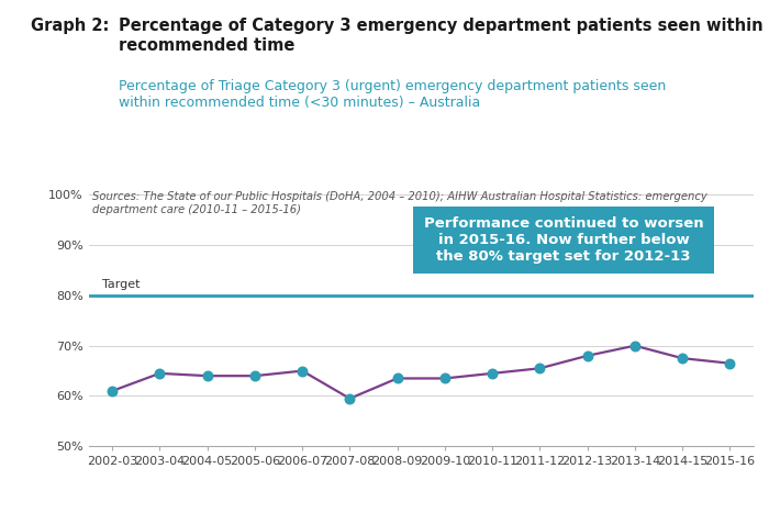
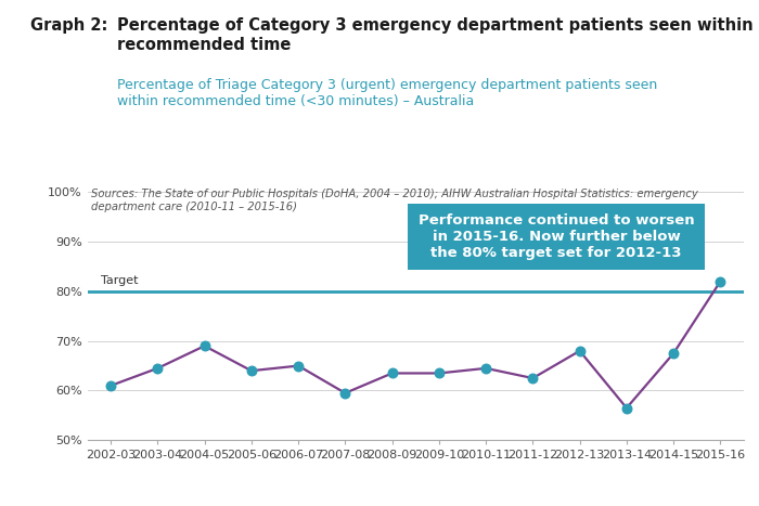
2004-05: 64.0% -> 69.0%
2011-12: 65.5% -> 62.5%
2013-14: 70.0% -> 56.5%
2015-16: 66.5% -> 82.0%
